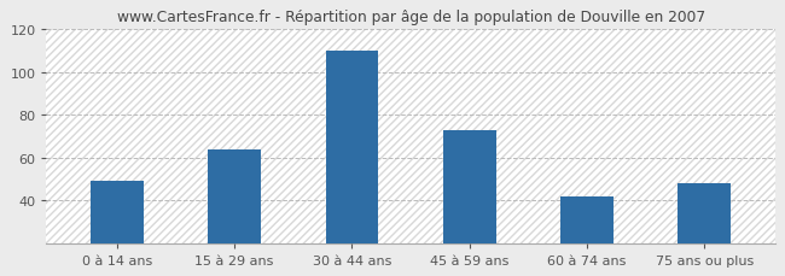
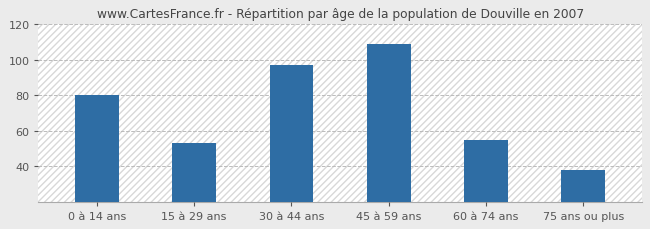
0 à 14 ans: 49 -> 80
15 à 29 ans: 64 -> 53
30 à 44 ans: 110 -> 97
45 à 59 ans: 73 -> 109
60 à 74 ans: 42 -> 55
75 ans ou plus: 48 -> 38
